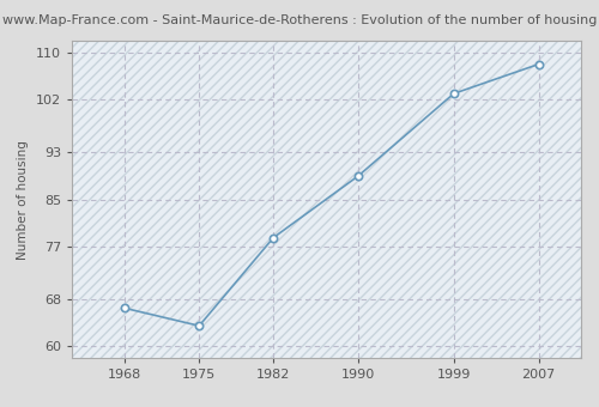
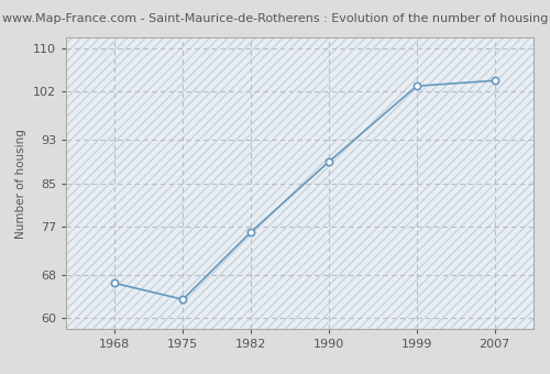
1982: 78.5 -> 76.0
2007: 108.0 -> 104.0
